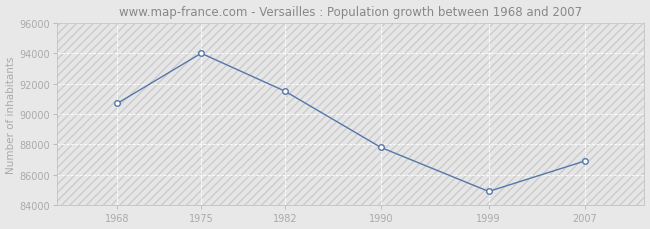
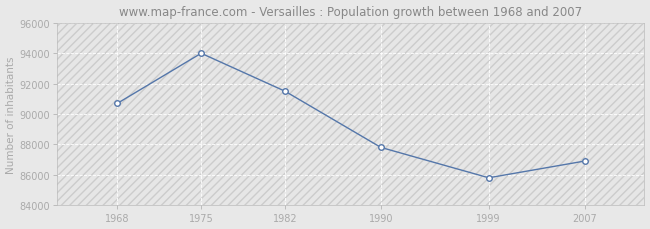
1999: 84900 -> 85800
